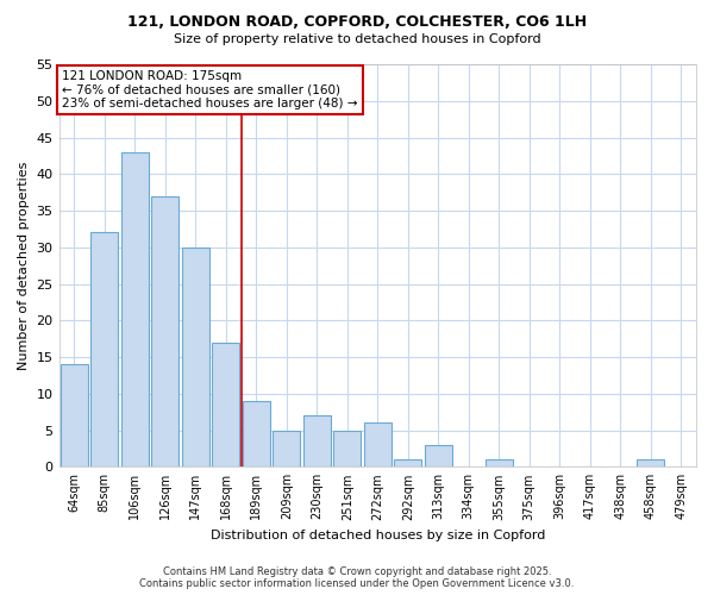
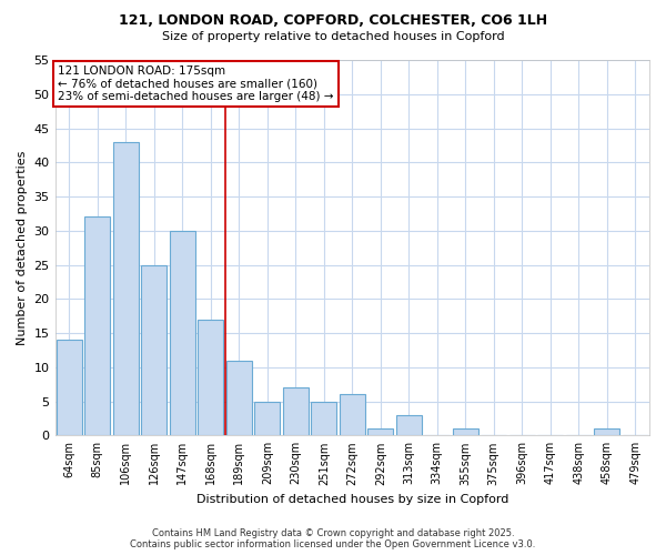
126sqm: 37 -> 25
189sqm: 9 -> 11
